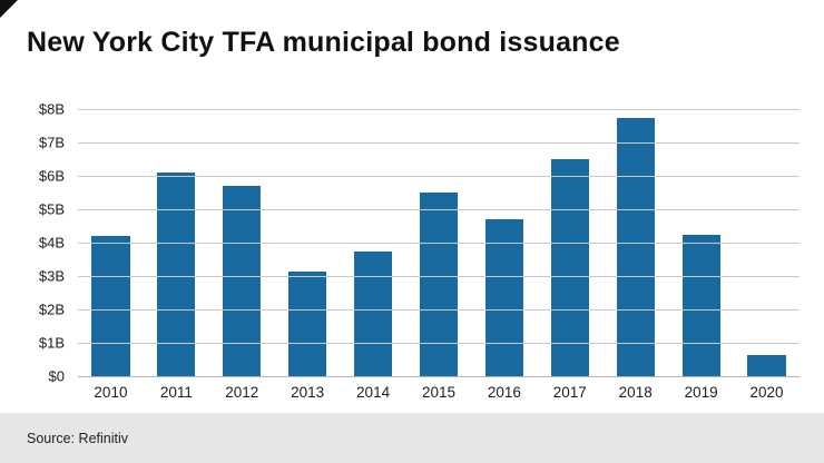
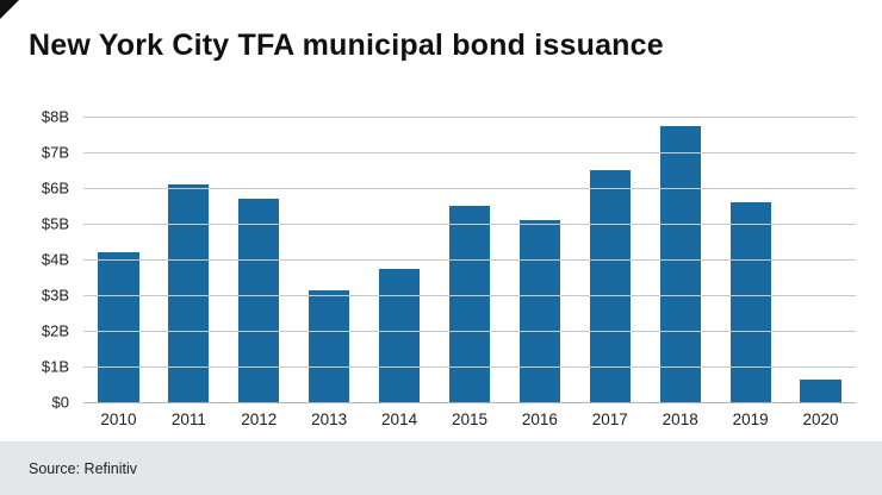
2016: $4.7B -> $5.1B
2019: $4.2B -> $5.6B
